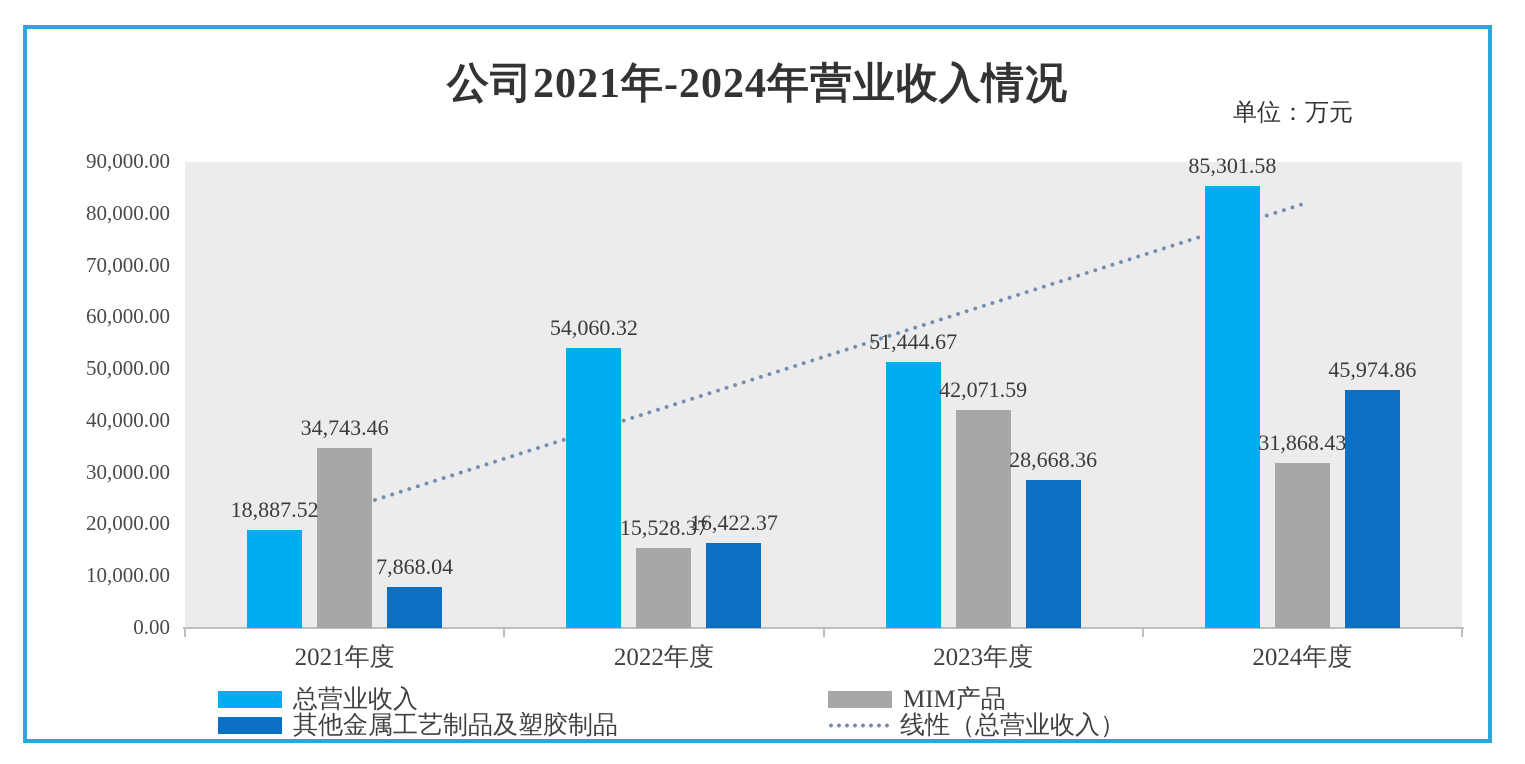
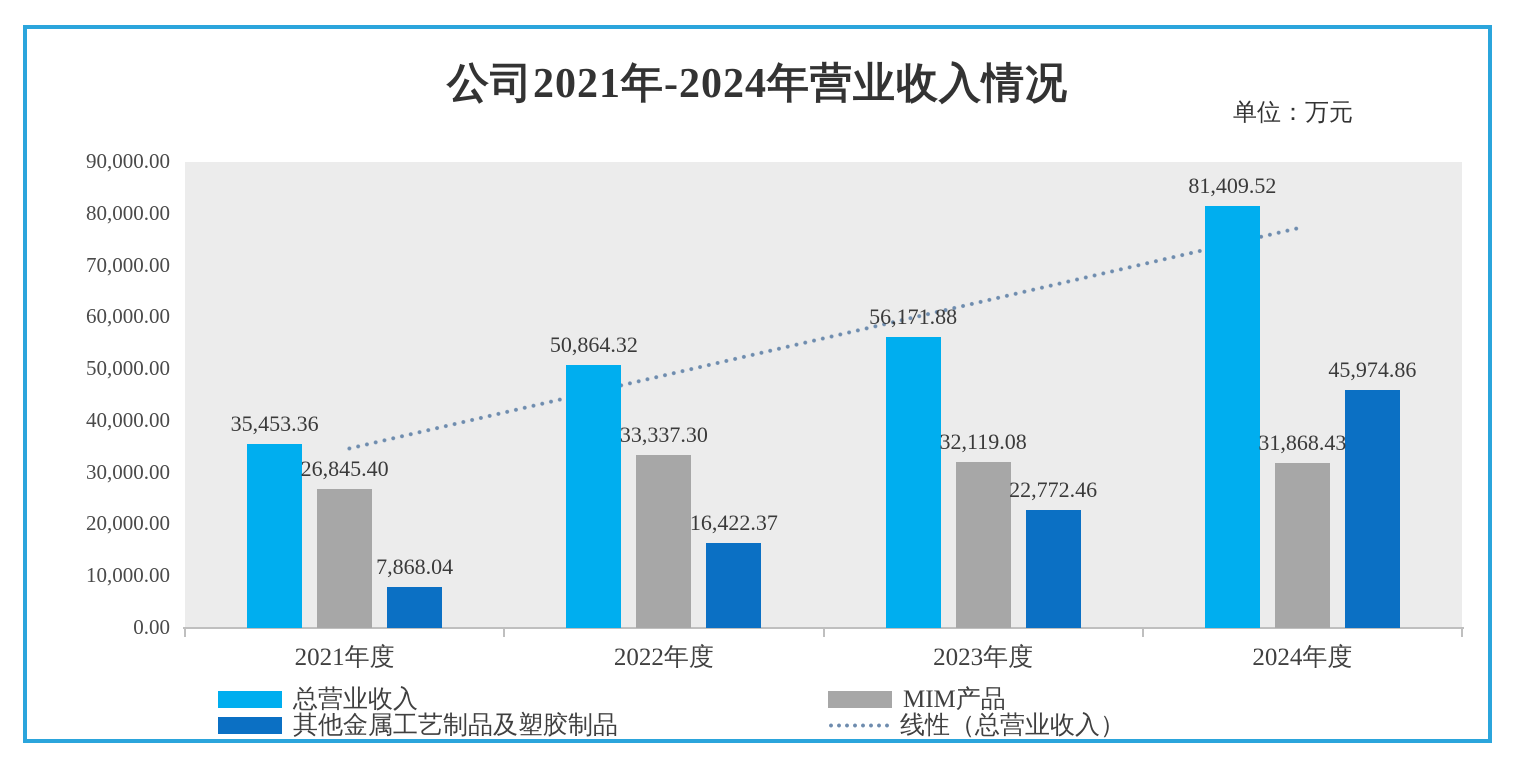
总营业收入/2021年度: 18,887.52 -> 35,453.36
MIM产品/2021年度: 34,743.46 -> 26,845.40
总营业收入/2022年度: 54,060.32 -> 50,864.32
MIM产品/2022年度: 15,528.37 -> 33,337.30
总营业收入/2023年度: 51,444.67 -> 56,171.88
MIM产品/2023年度: 42,071.59 -> 32,119.08
其他金属工艺制品及塑胶制品/2023年度: 28,668.36 -> 22,772.46
总营业收入/2024年度: 85,301.58 -> 81,409.52
